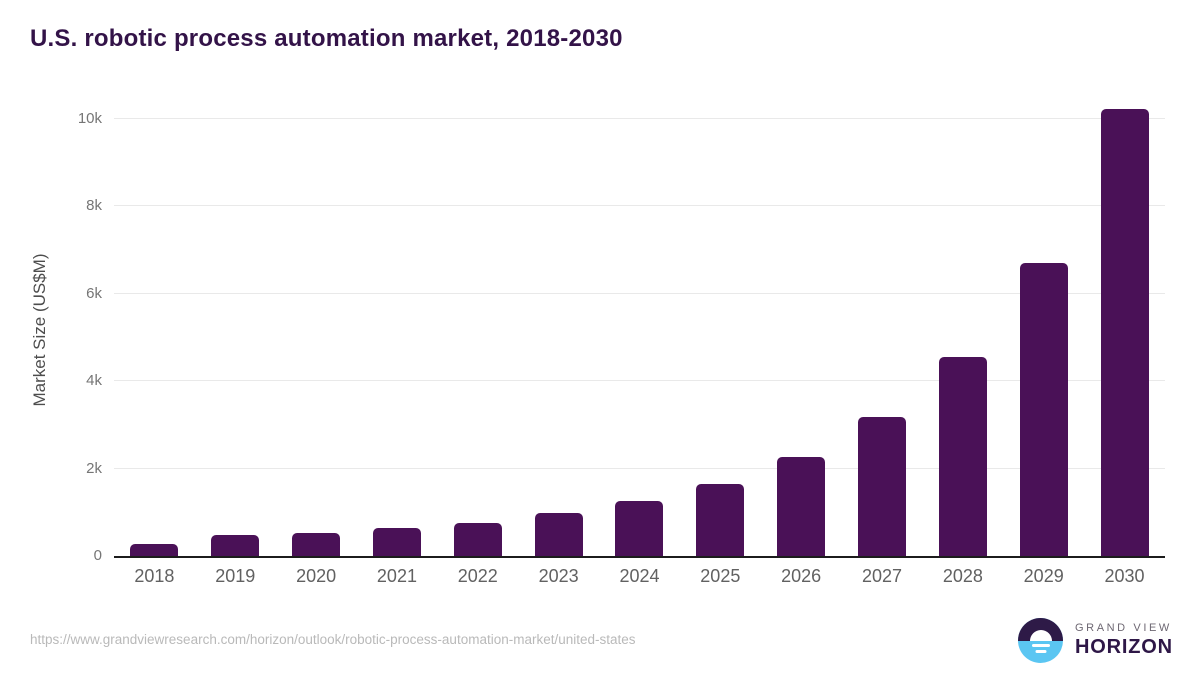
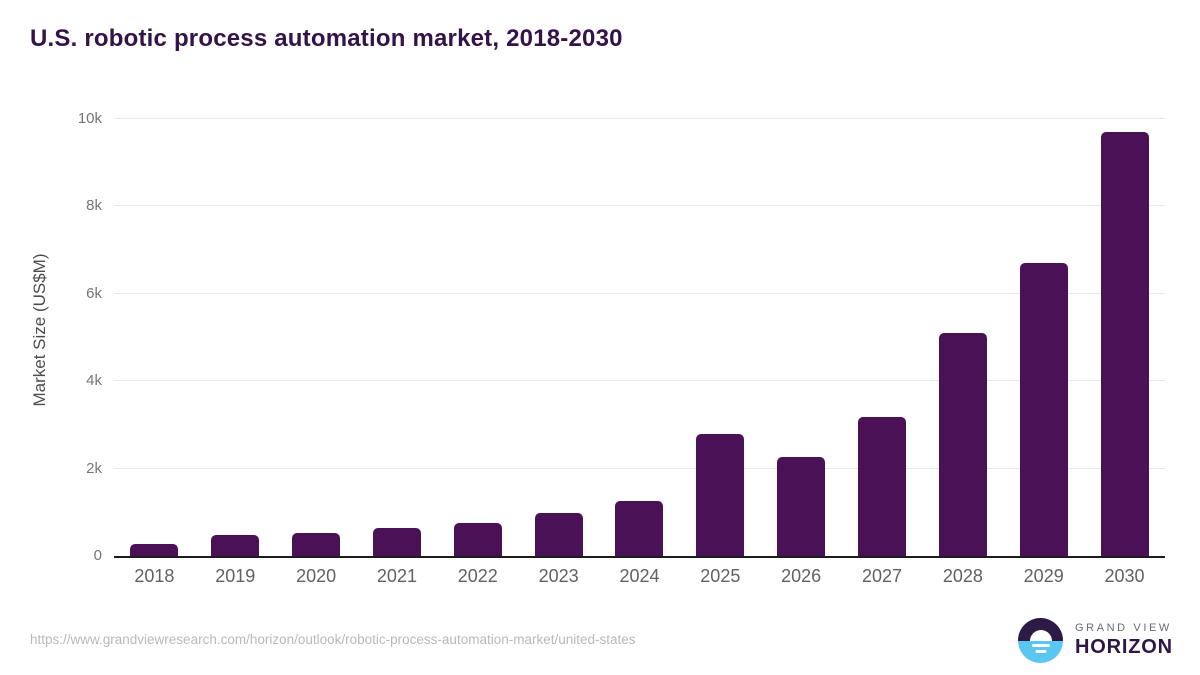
2025: 1.7k -> 2.8k
2028: 4.6k -> 5.1k
2030: 10.2k -> 9.7k
